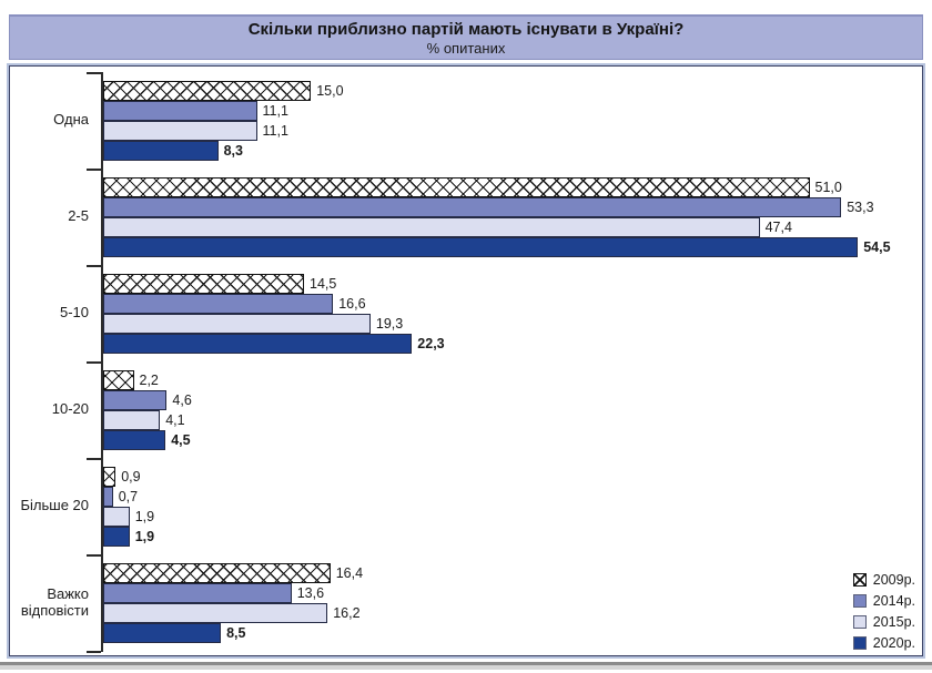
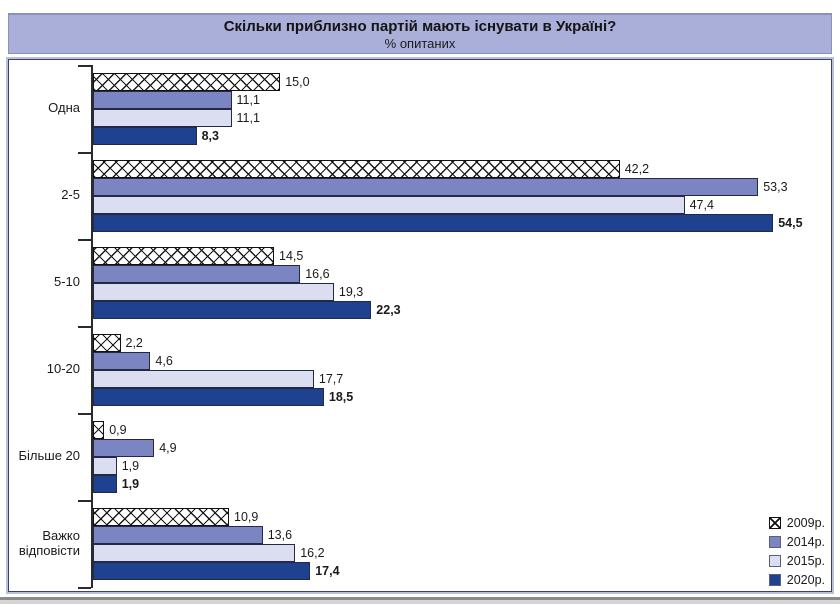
2009р./2-5: 51,0 -> 42,2
2015р./10-20: 4,1 -> 17,7
2020р./10-20: 4,5 -> 18,5
2014р./Більше 20: 0,7 -> 4,9
2009р./Важко відповісти: 16,4 -> 10,9
2020р./Важко відповісти: 8,5 -> 17,4
